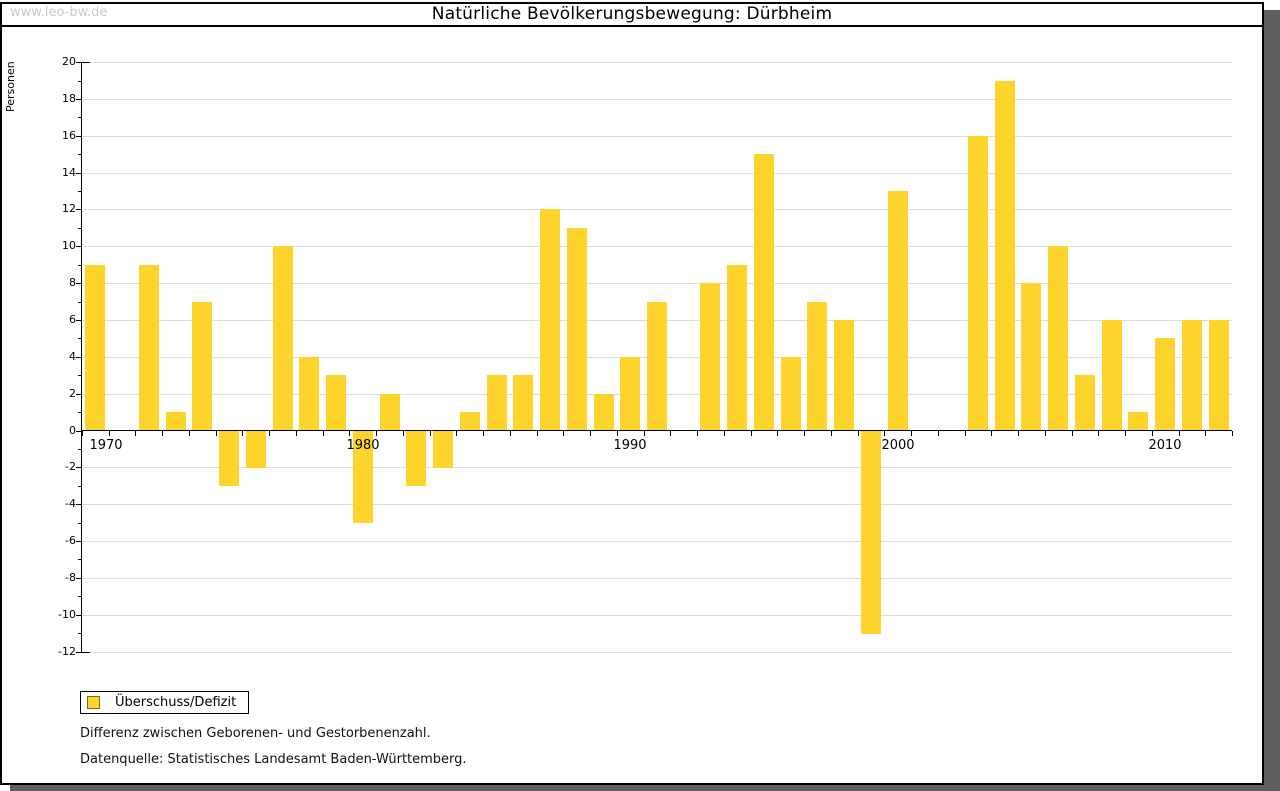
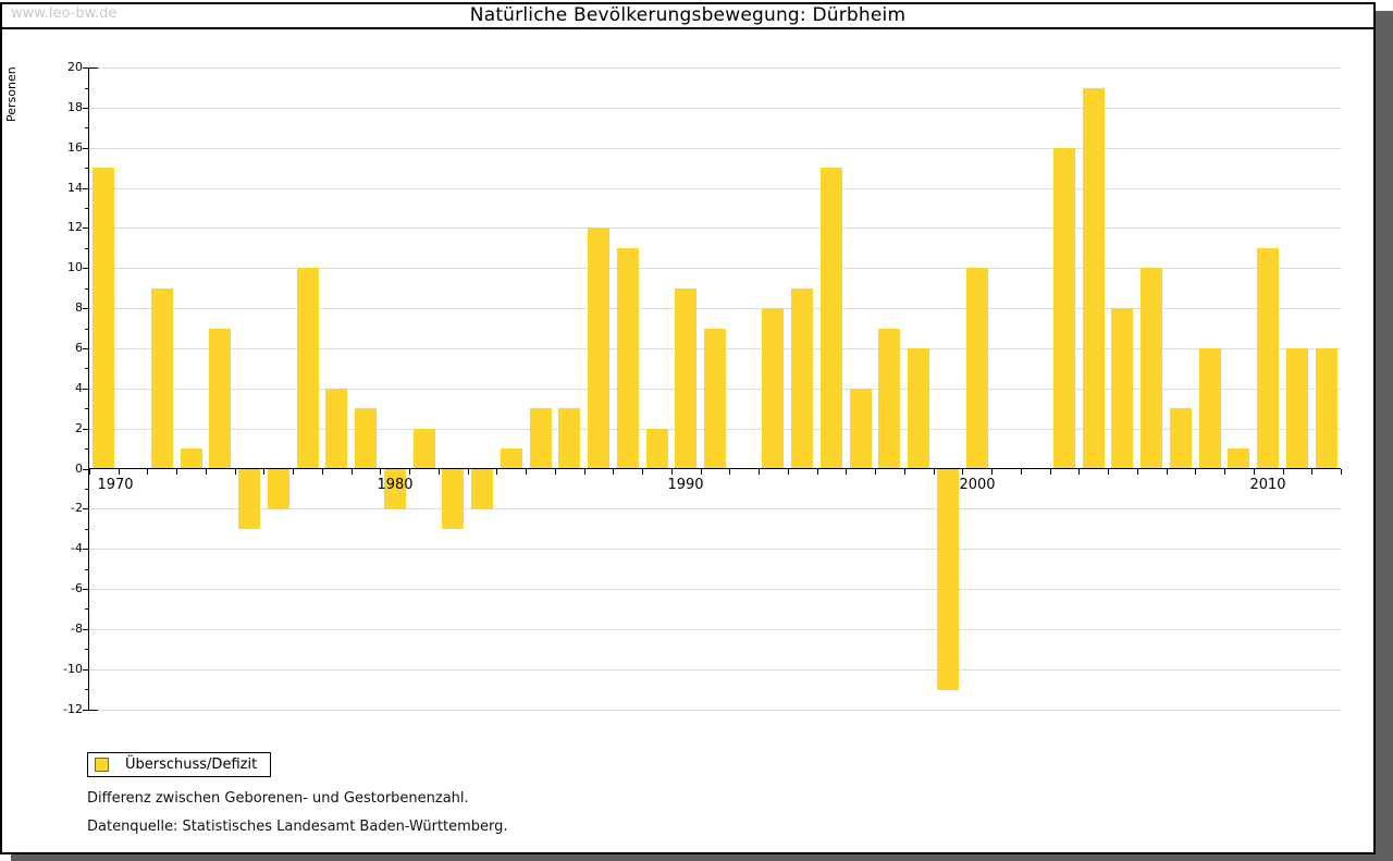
1970: 9 -> 15
1980: -5 -> -2
1990: 4 -> 9
2000: 13 -> 10
2010: 5 -> 11
